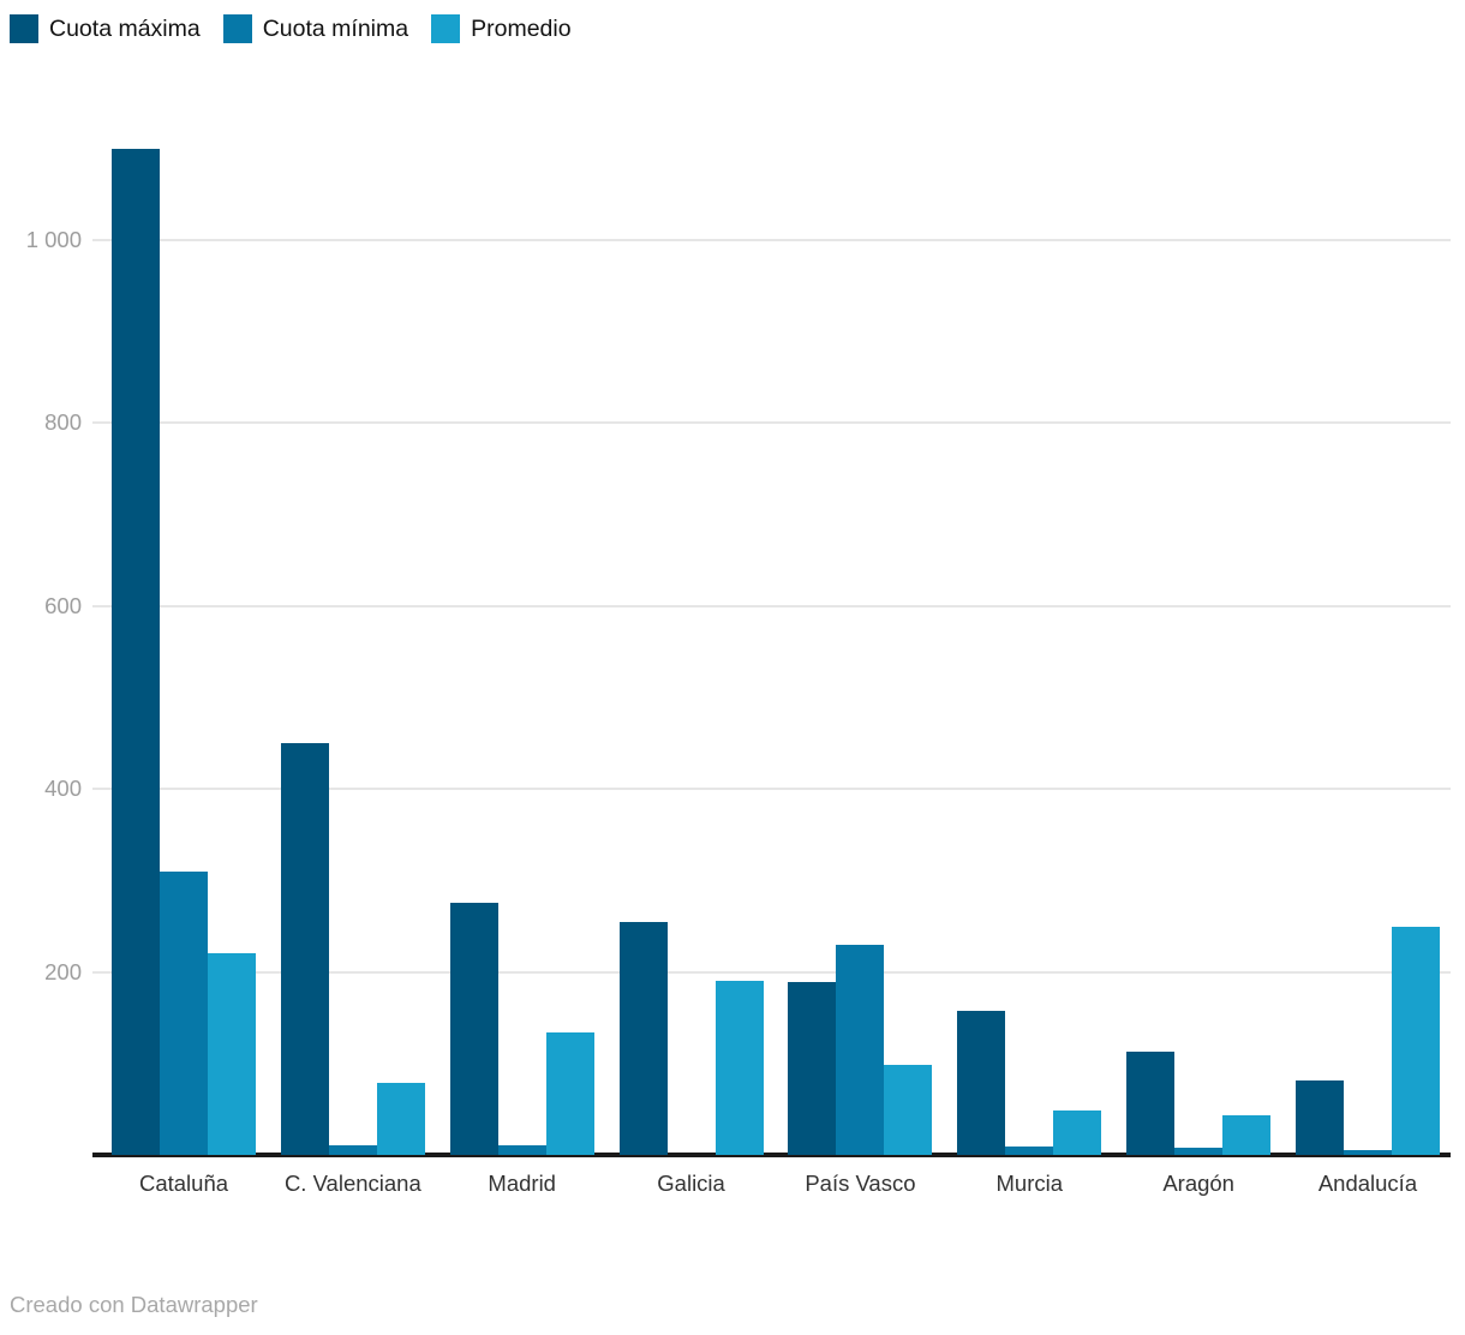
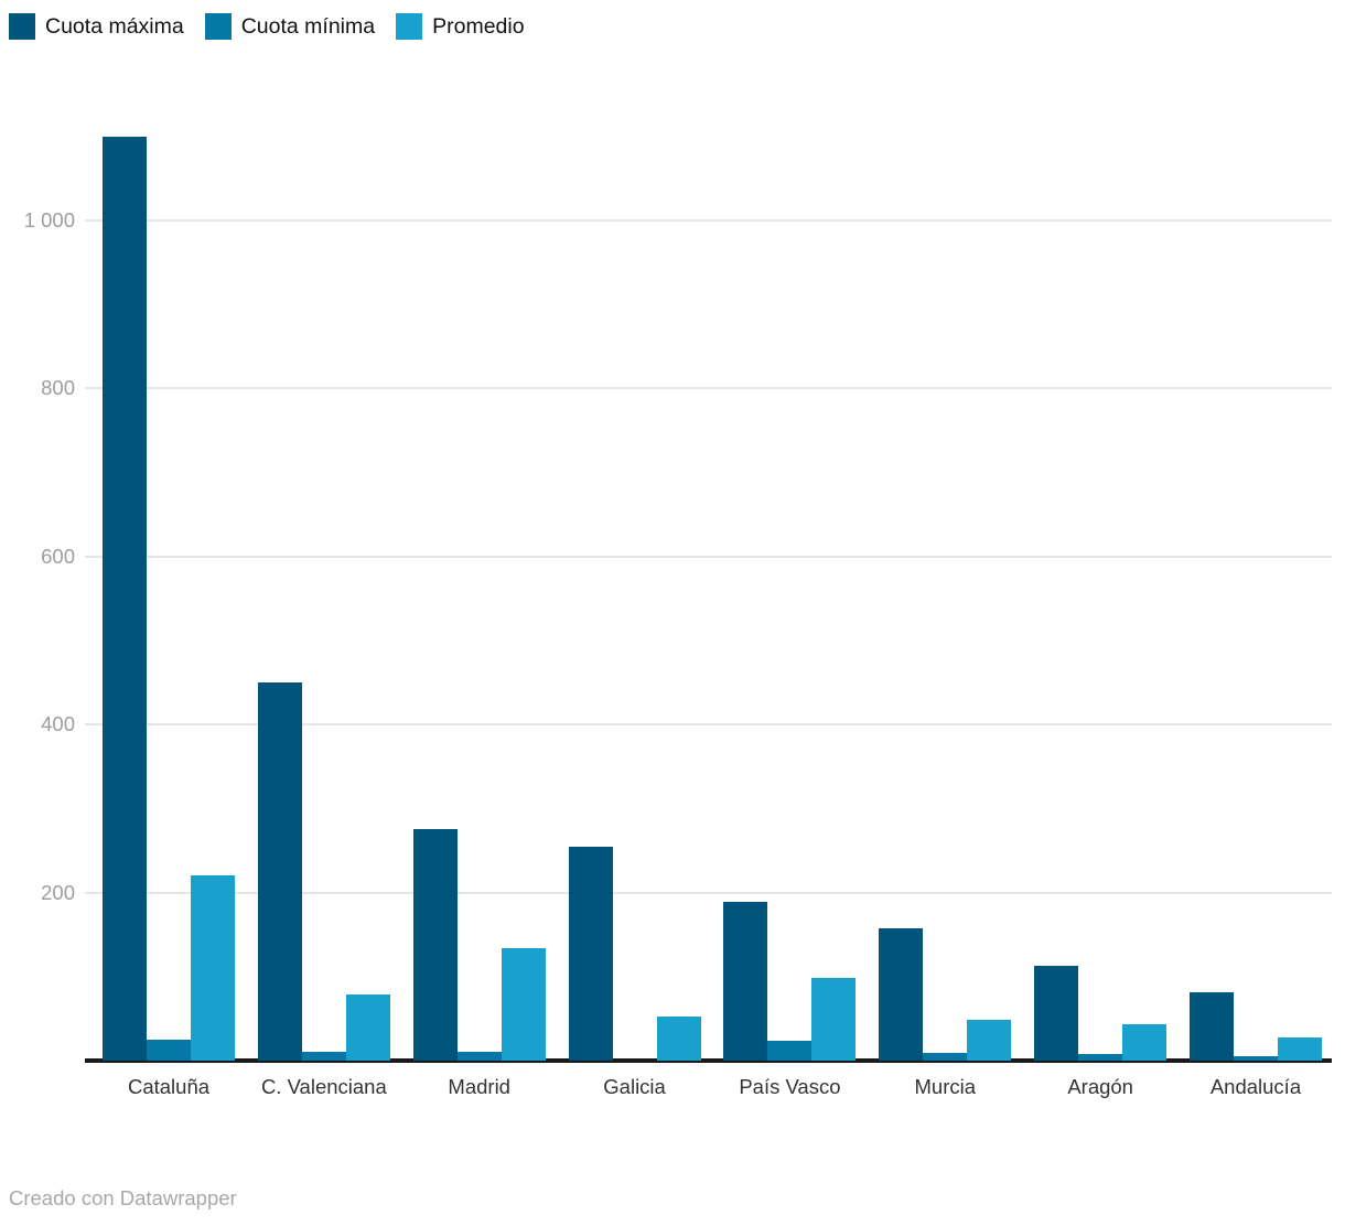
Cuota mínima/Cataluña: 310 -> 20
Promedio/Galicia: 190 -> 50
Cuota mínima/País Vasco: 230 -> 20
Promedio/Andalucía: 250 -> 30
